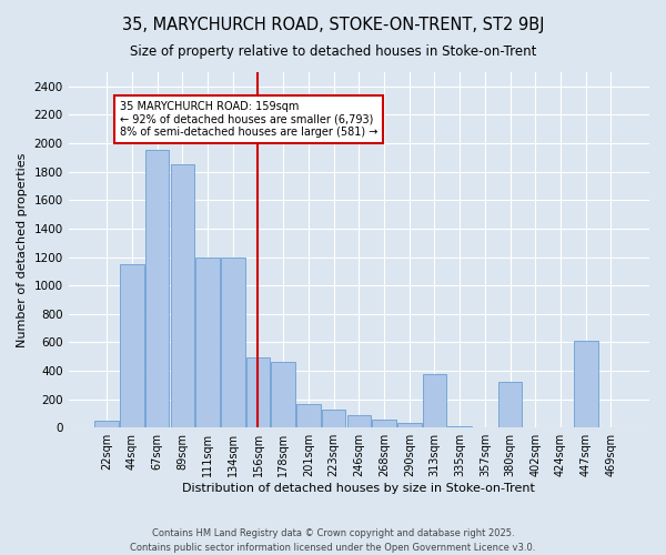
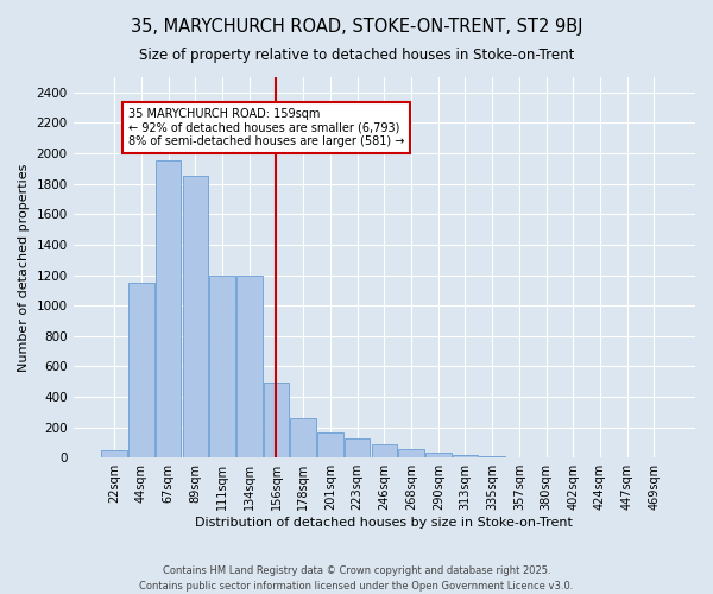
178sqm: 460 -> 260
313sqm: 380 -> 20
380sqm: 320 -> 0
447sqm: 610 -> 0
